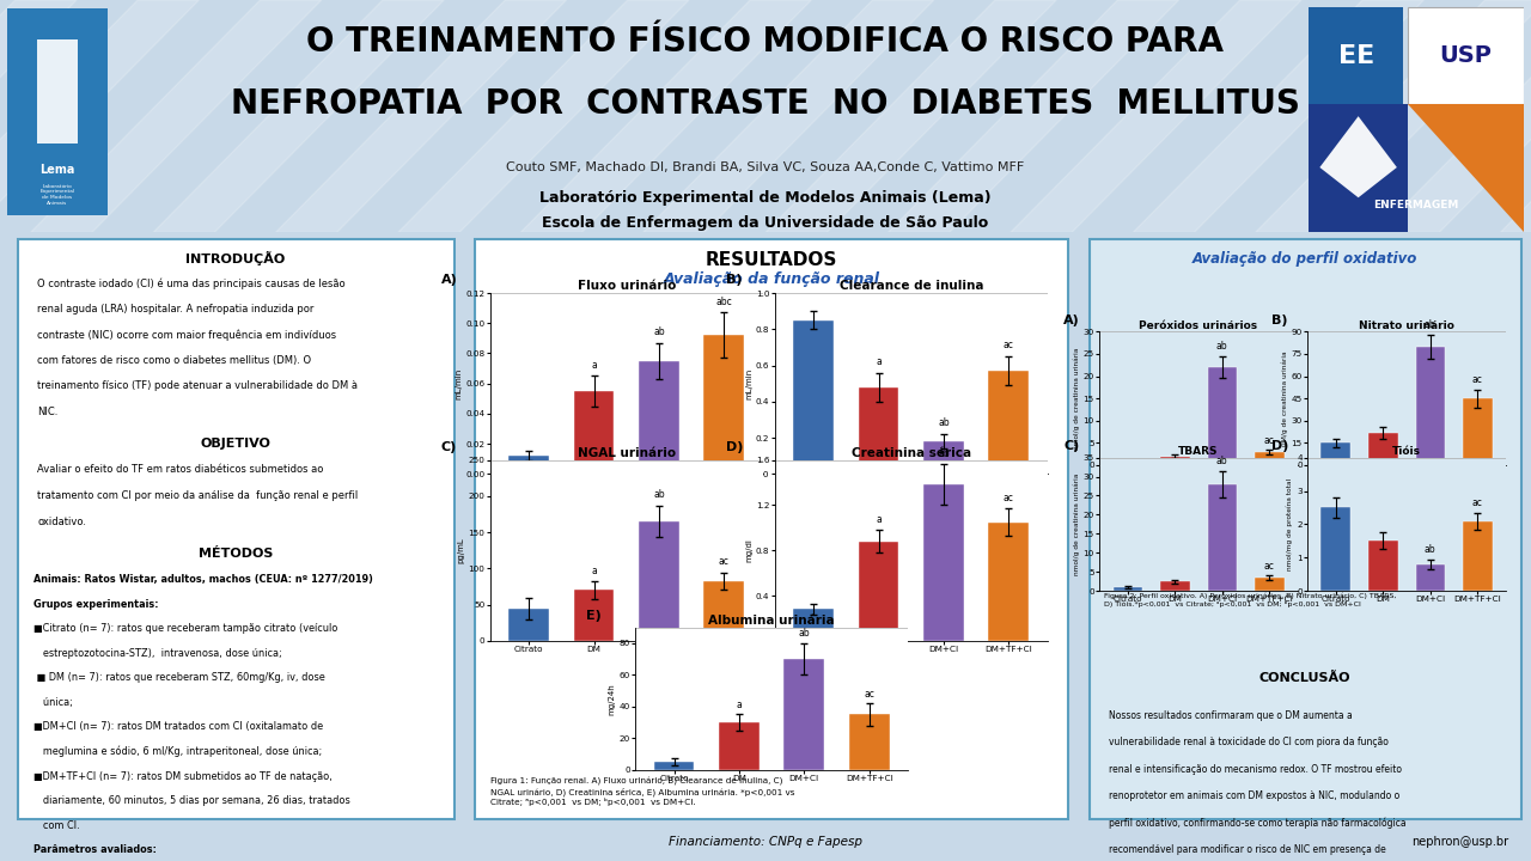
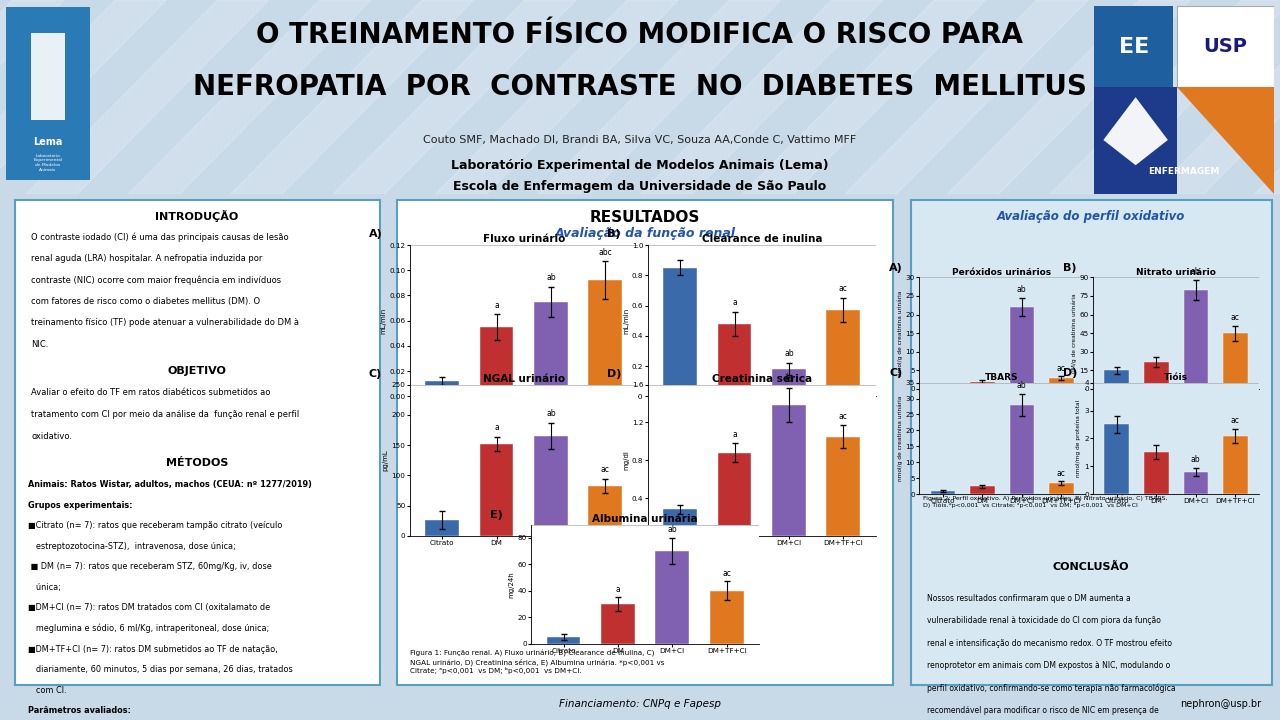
NGAL urinário/Citrato: 45 -> 26
NGAL urinário/DM: 70 -> 152
Albumina urinária/DM+TF+CI: 35 -> 40
